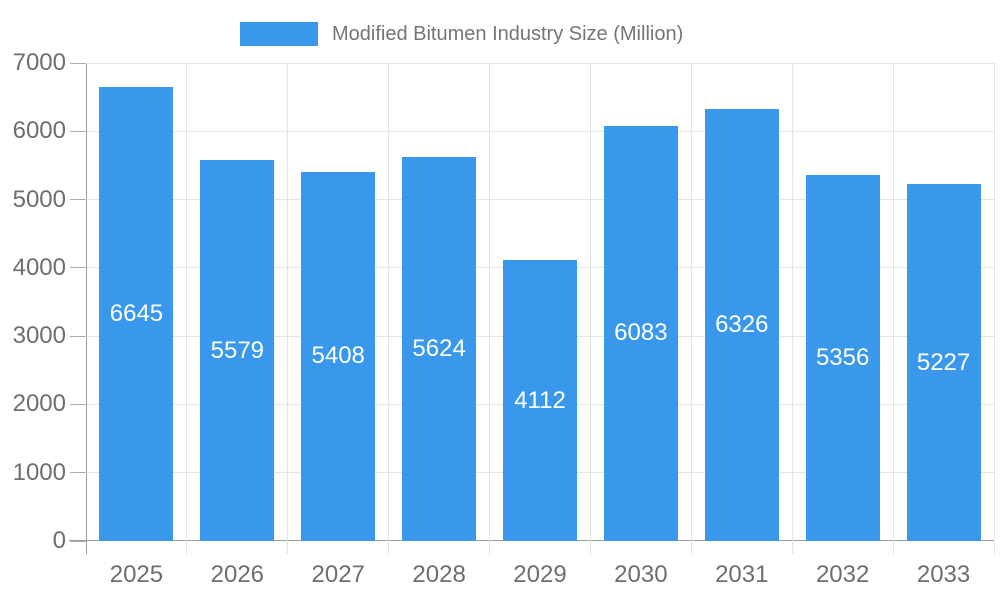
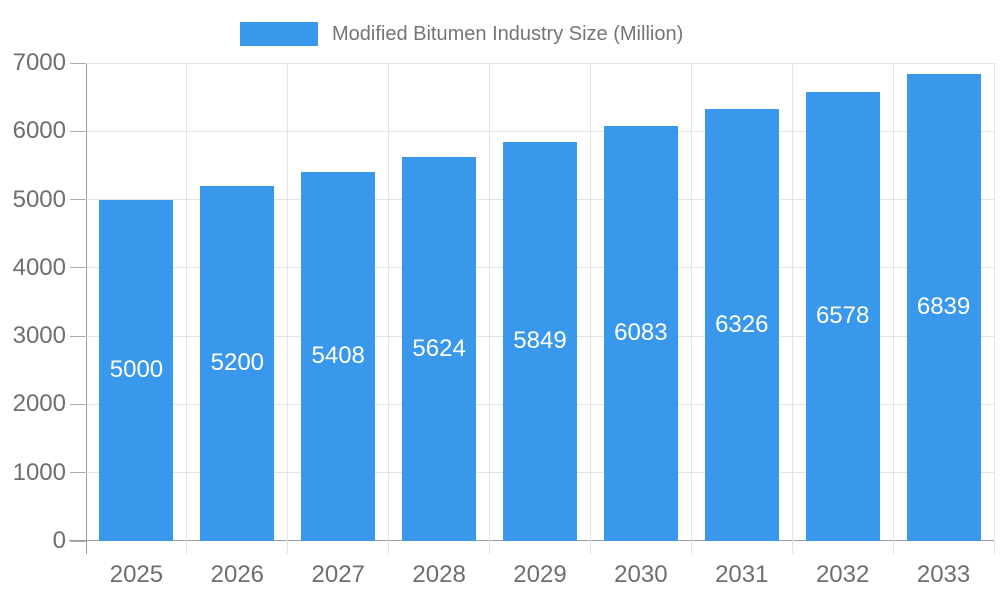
2025: 6645 -> 5000
2026: 5579 -> 5200
2029: 4112 -> 5849
2032: 5356 -> 6578
2033: 5227 -> 6839
